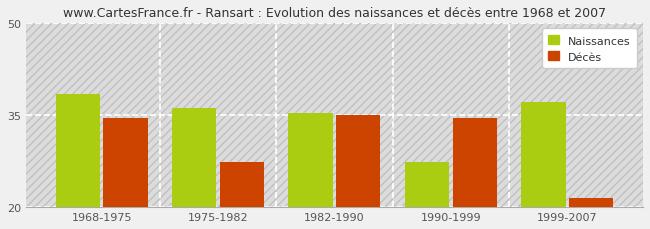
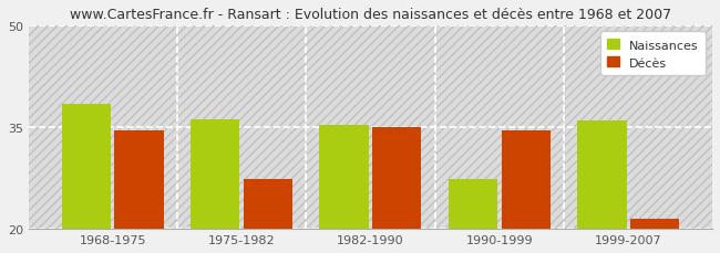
Naissances/1999-2007: 37.2 -> 36.0
